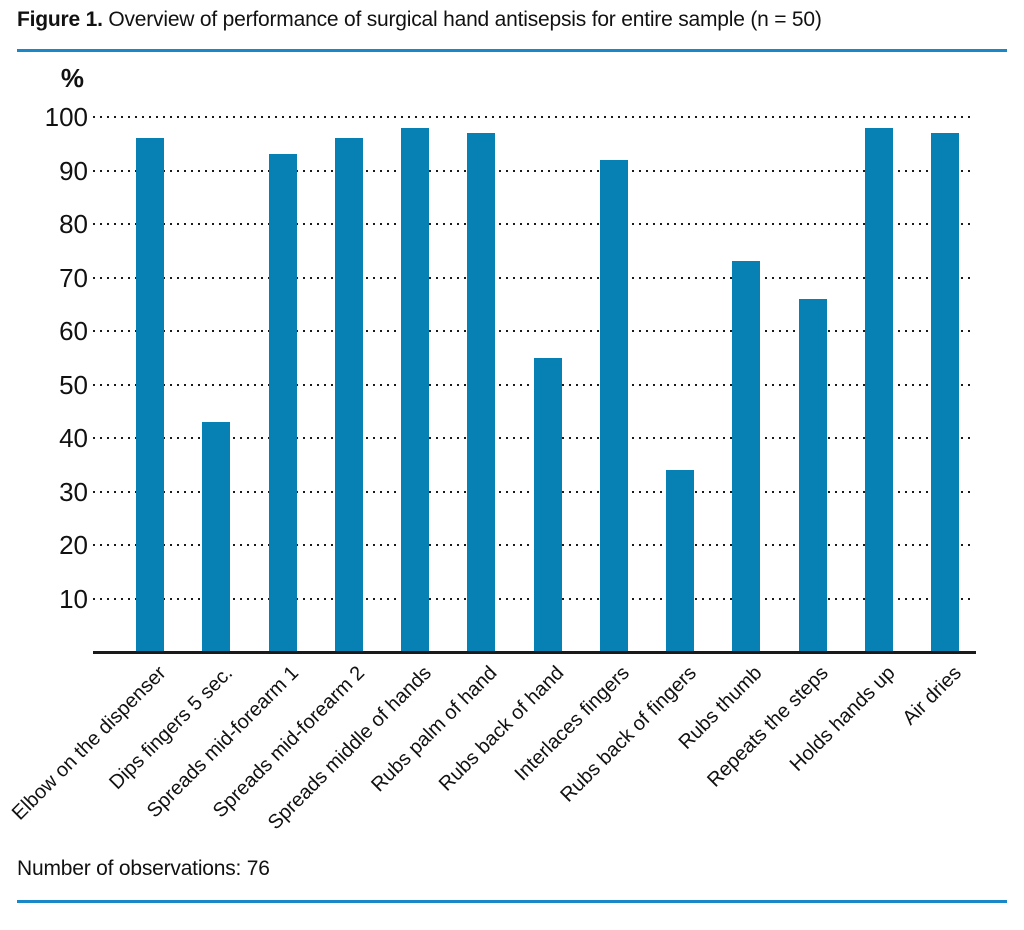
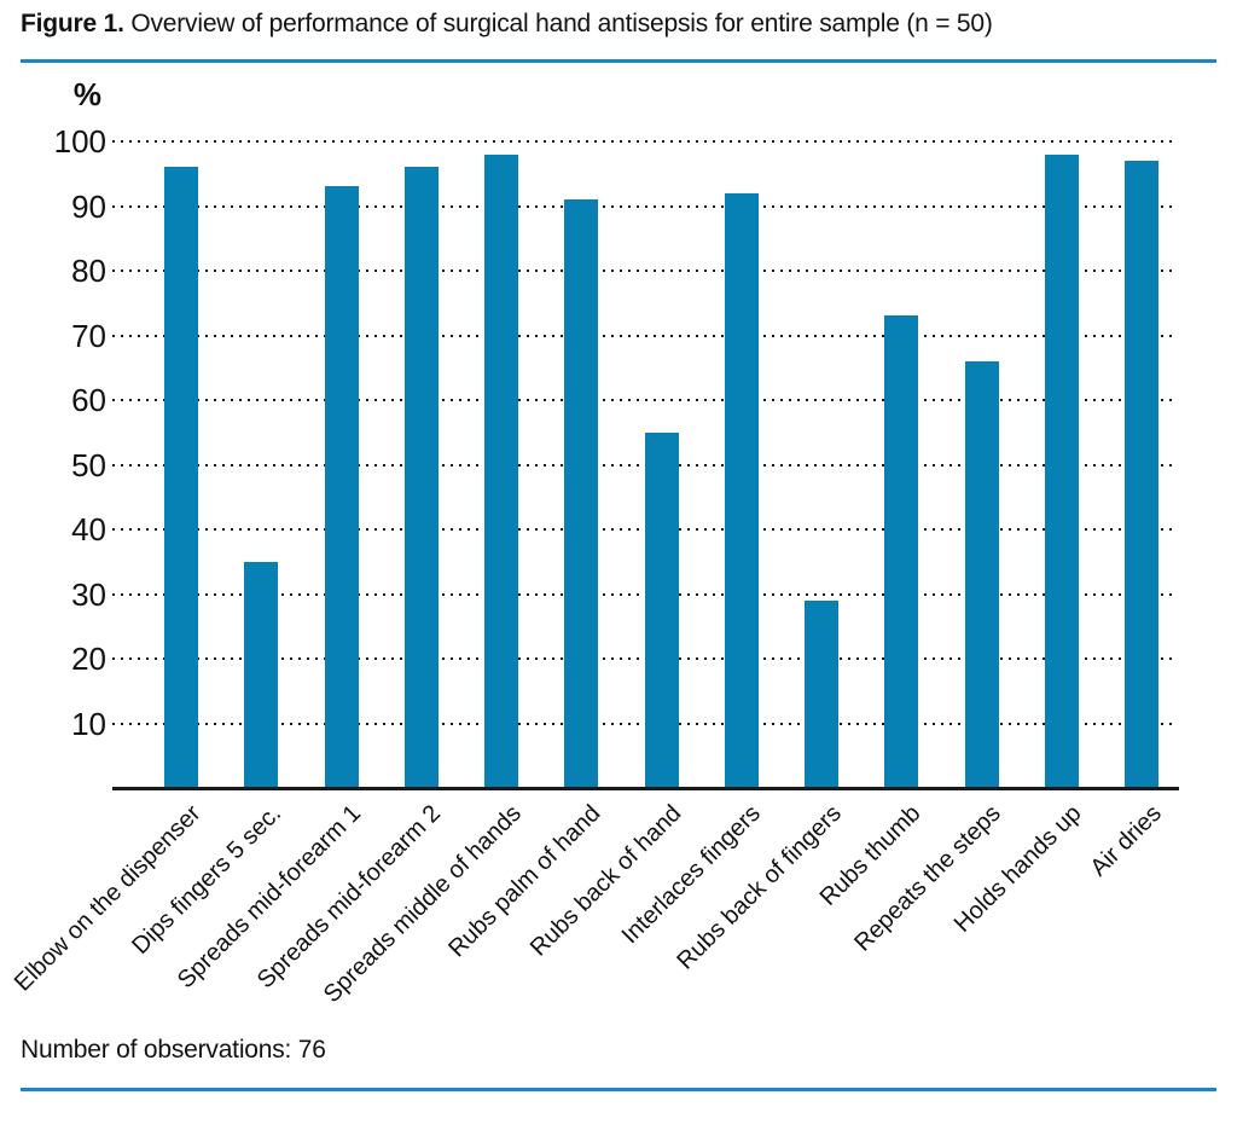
Dips fingers 5 sec.: 43 -> 35
Rubs palm of hand: 97 -> 91
Rubs back of fingers: 34 -> 29
